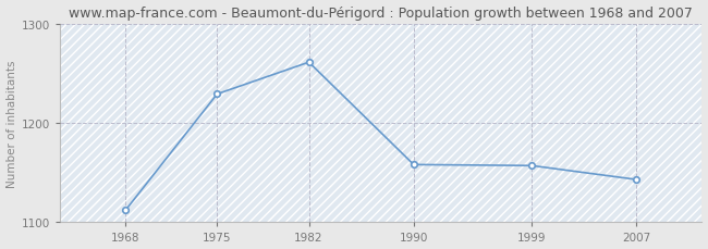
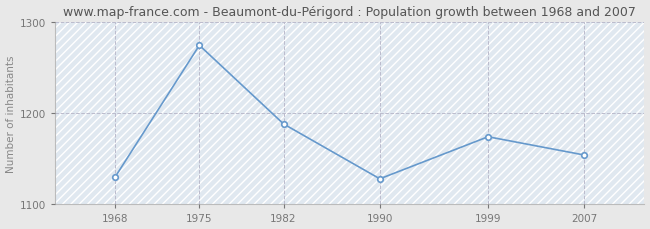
1968: 1112 -> 1130
1975: 1229 -> 1274
1982: 1261 -> 1188
1990: 1158 -> 1128
1999: 1157 -> 1174
2007: 1143 -> 1154
